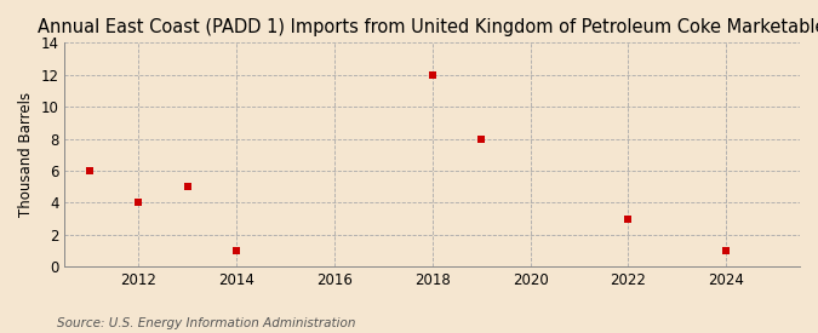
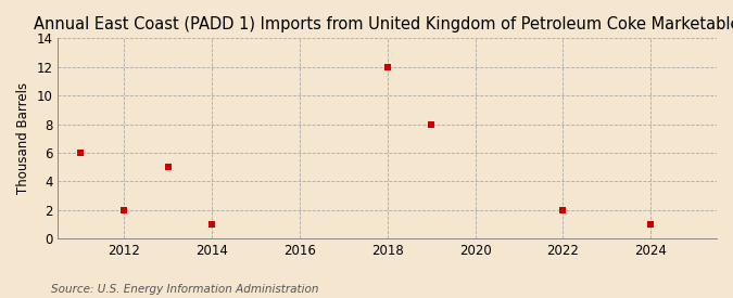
2012: 4 -> 2
2022: 3 -> 2
